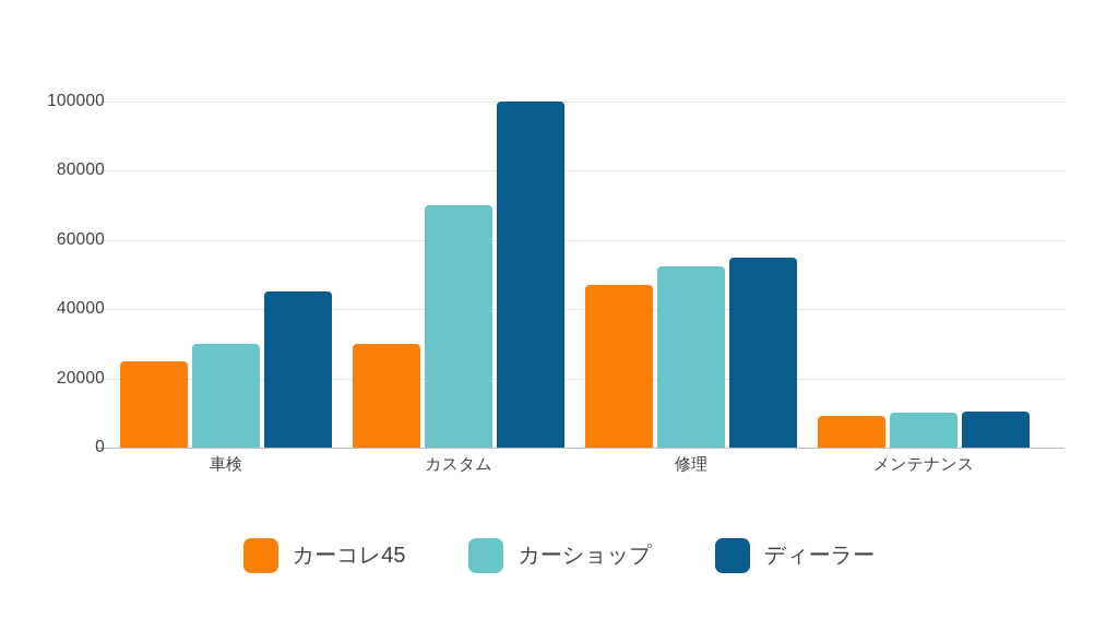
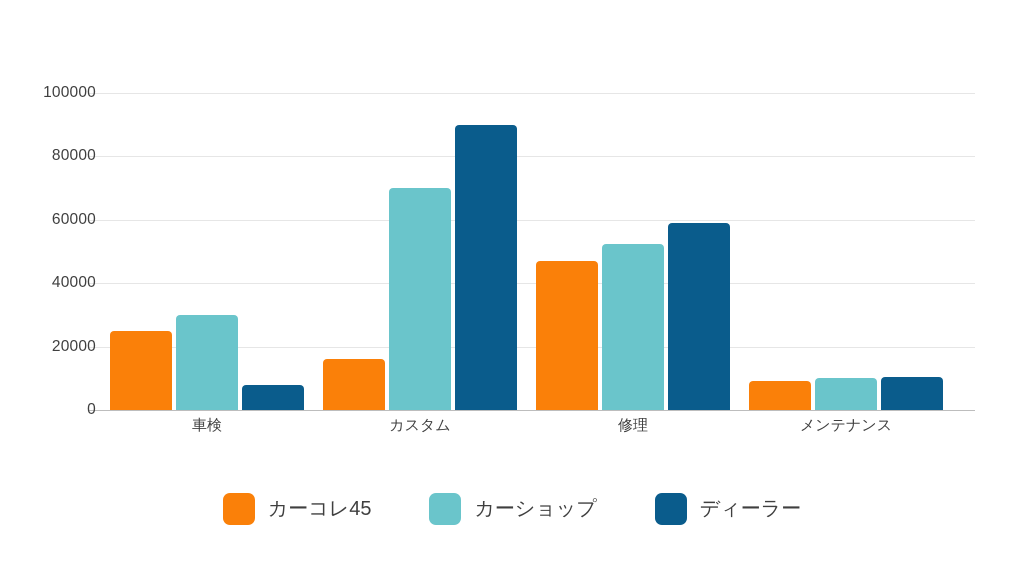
ディーラー/車検: 45000 -> 8000
カーコレ45/カスタム: 30000 -> 16000
ディーラー/カスタム: 100000 -> 90000
ディーラー/修理: 55000 -> 59000
